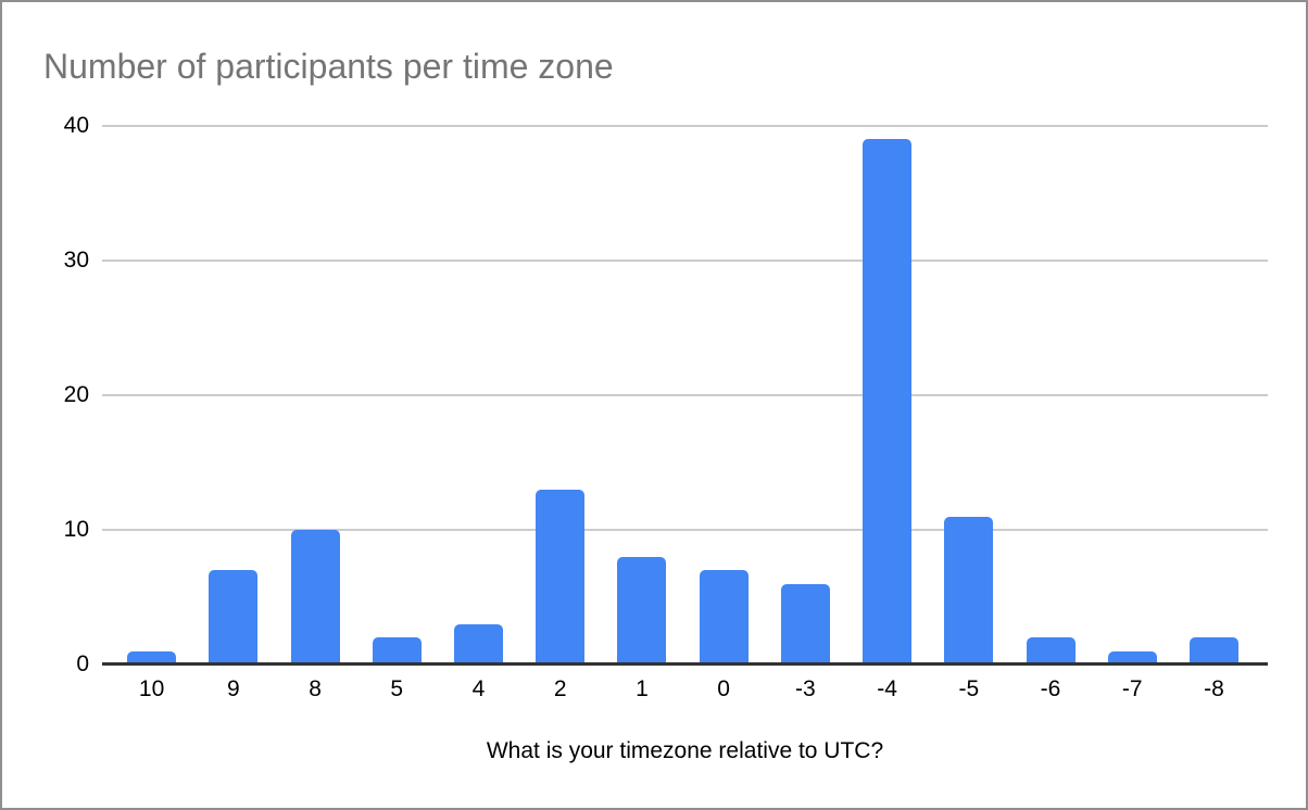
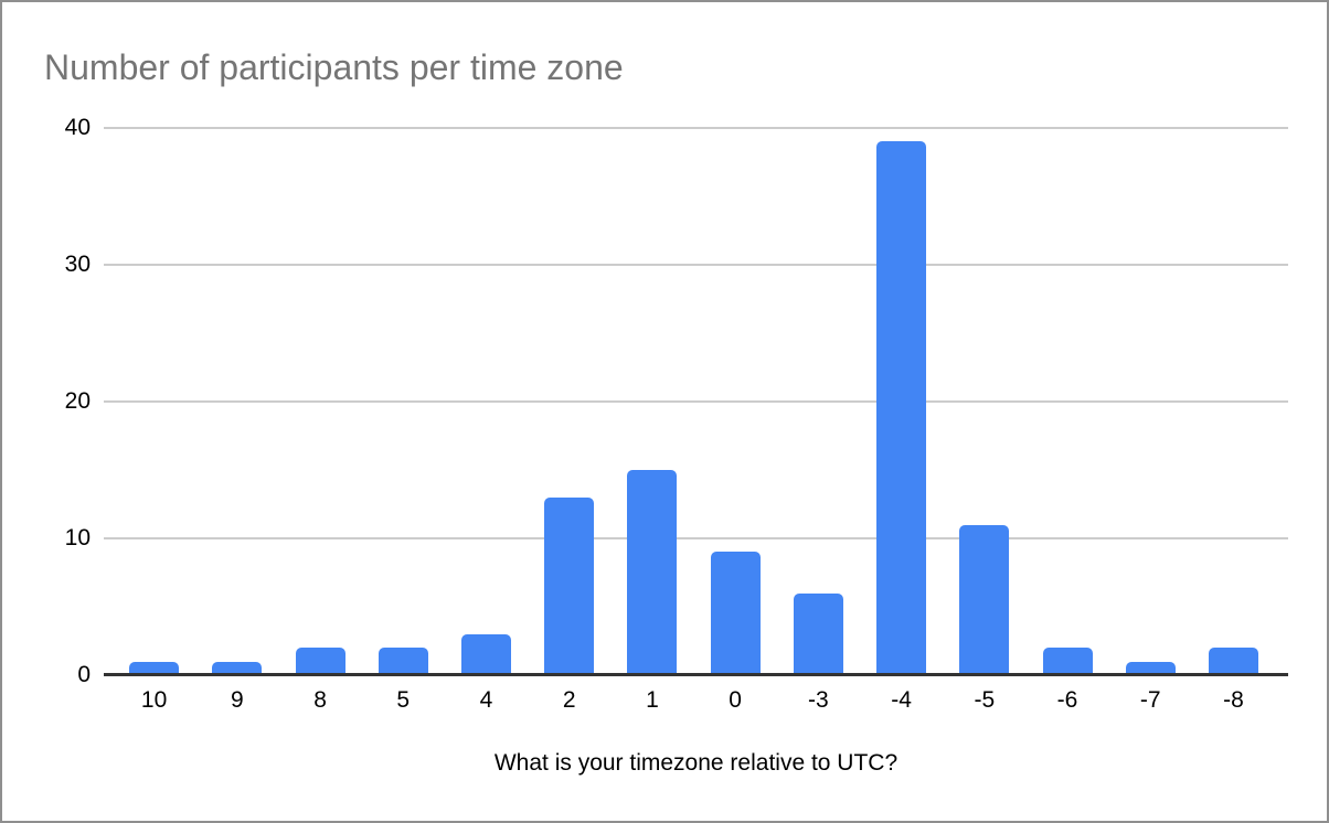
9: 7 -> 1
8: 10 -> 2
1: 8 -> 15
0: 7 -> 9
